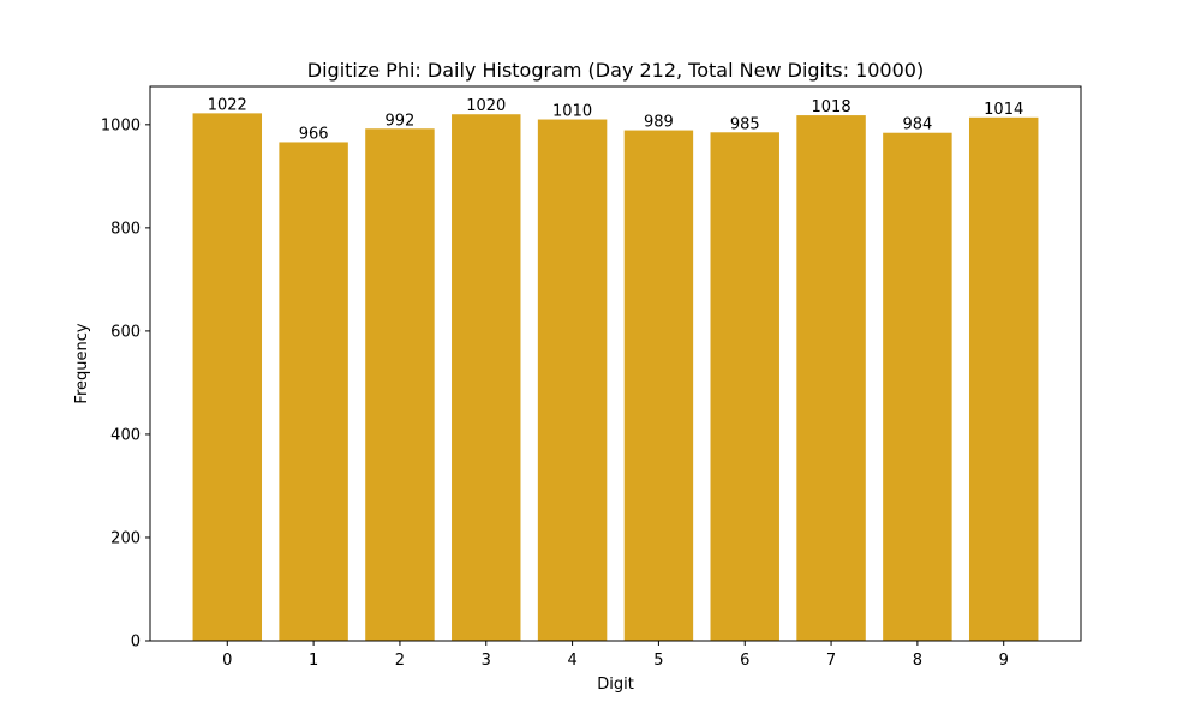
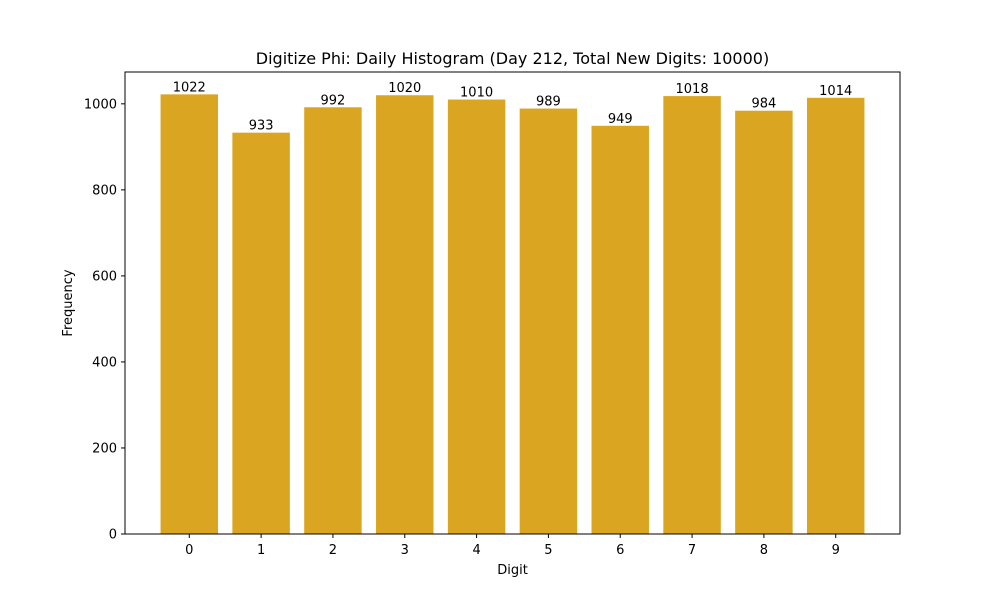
1: 966 -> 933
6: 985 -> 949
